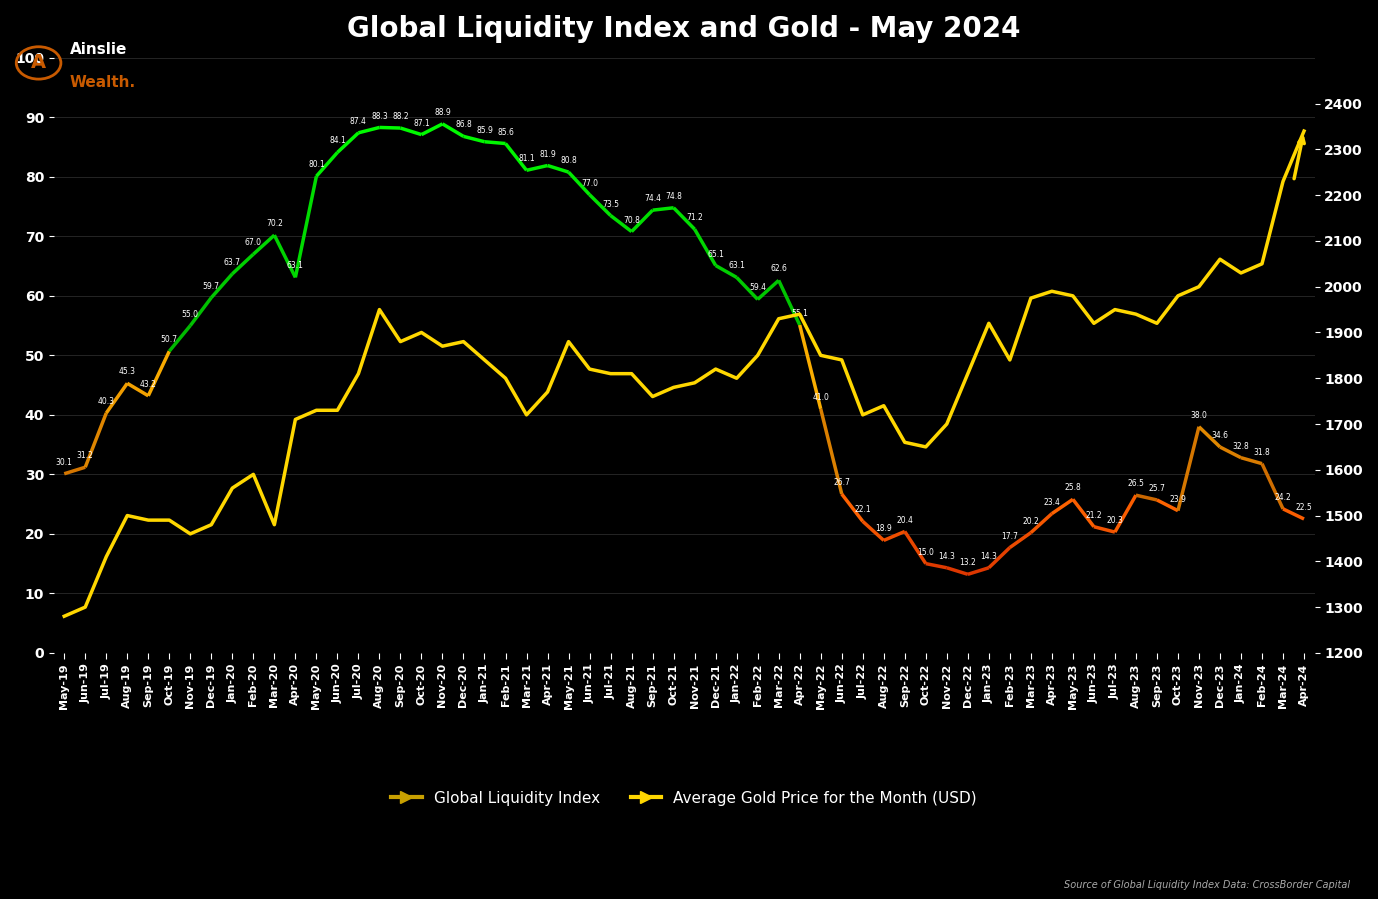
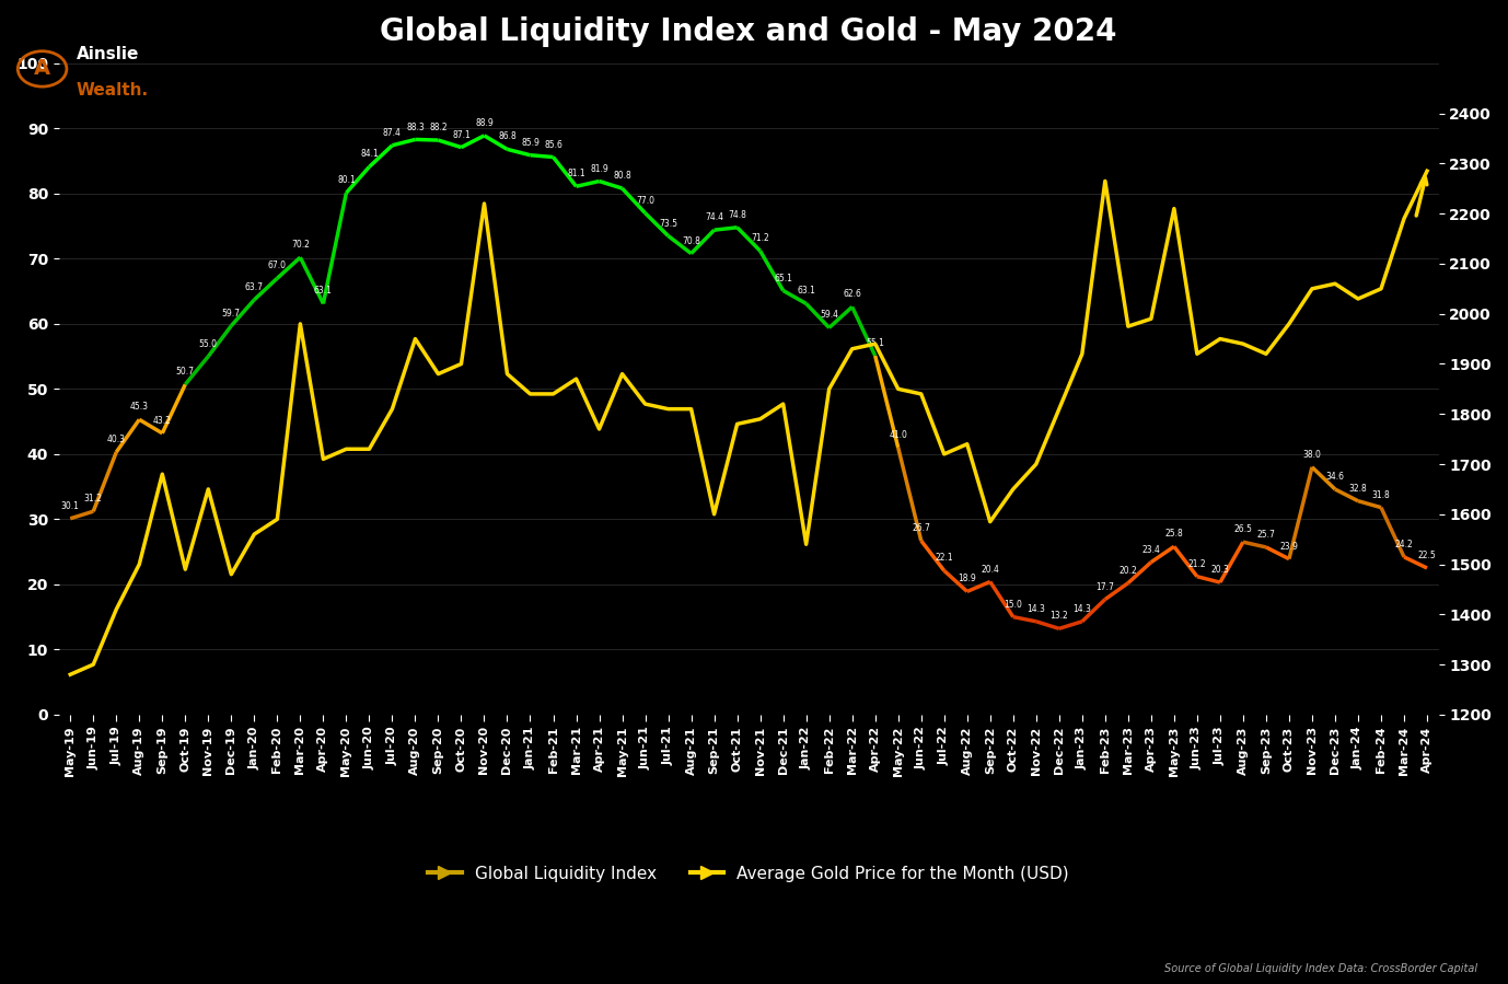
Sep-19: 1490 -> 1680
Nov-19: 1460 -> 1650
Mar-20: 1480 -> 1980
Nov-20: 1870 -> 2220
Feb-21: 1800 -> 1840
Mar-21: 1720 -> 1870
Sep-21: 1760 -> 1600
Jan-22: 1800 -> 1540
Sep-22: 1660 -> 1585
Feb-23: 1840 -> 2265
May-23: 1980 -> 2210
Nov-23: 2000 -> 2050
Mar-24: 2230 -> 2190
Apr-24: 2340 -> 2285
